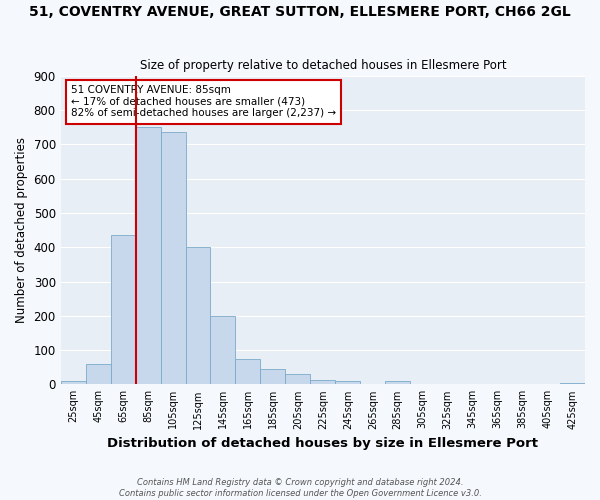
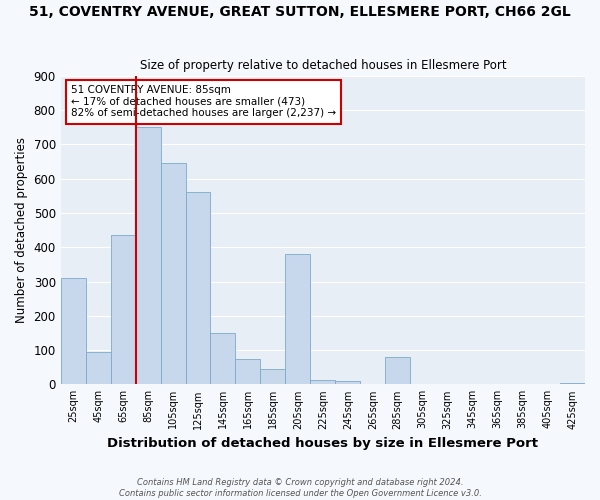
25sqm: 10 -> 310
45sqm: 58 -> 95
105sqm: 735 -> 645
125sqm: 400 -> 560
145sqm: 198 -> 150
205sqm: 30 -> 380
285sqm: 10 -> 80
